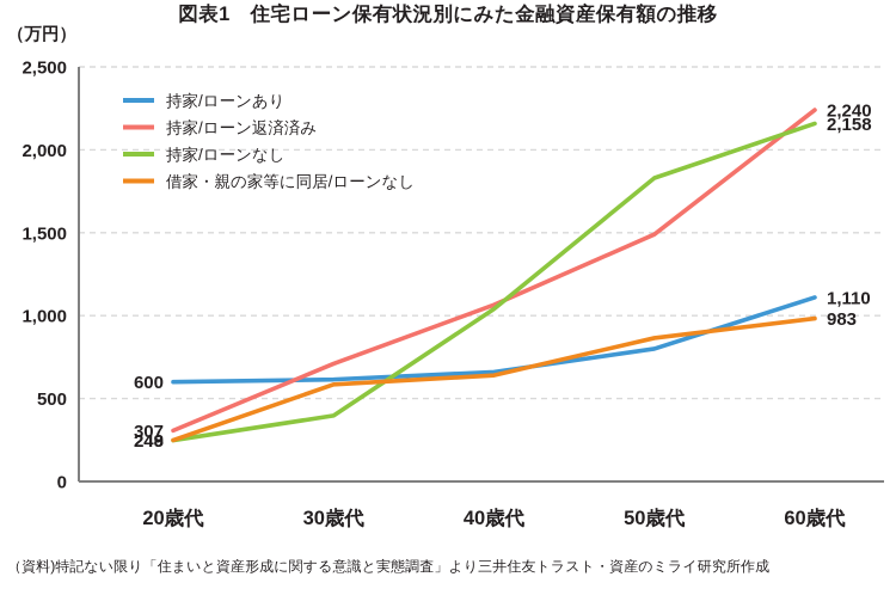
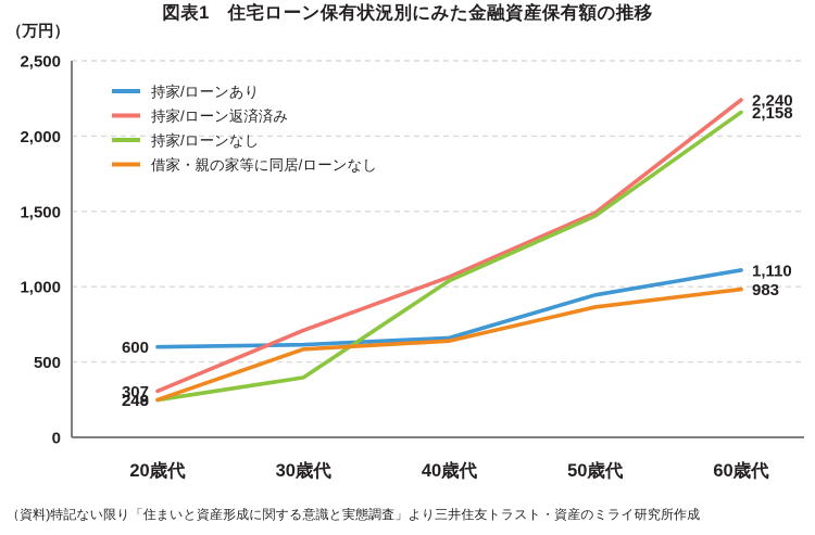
持家/ローンあり/50歳代: 800 -> 940
持家/ローンなし/50歳代: 1830 -> 1470
